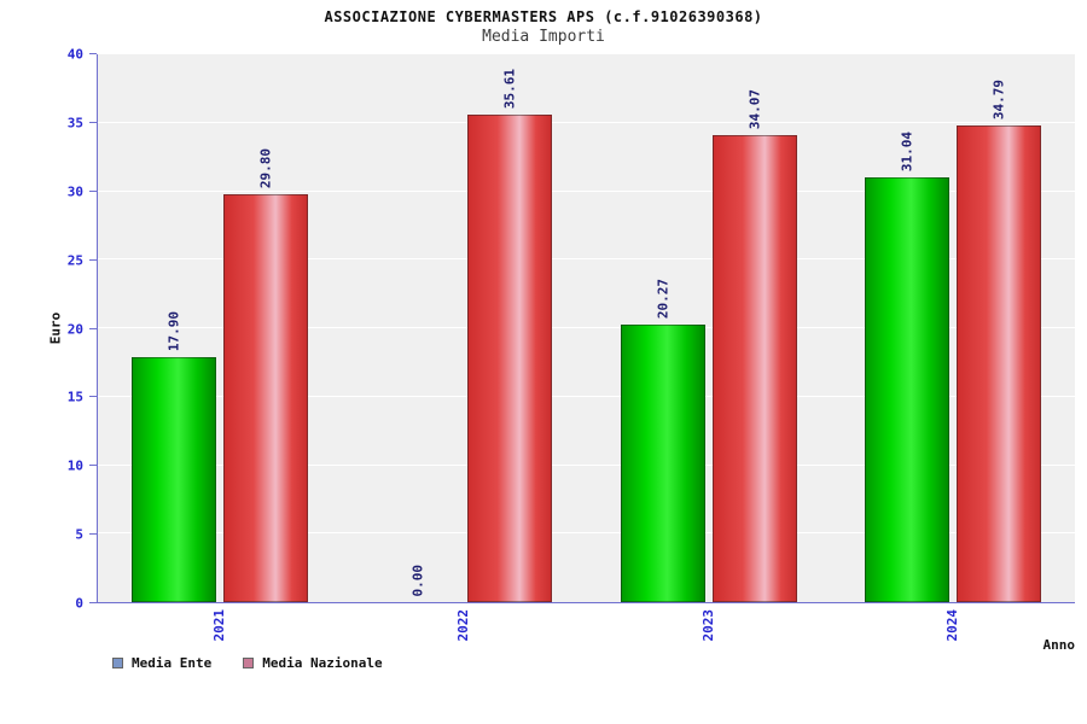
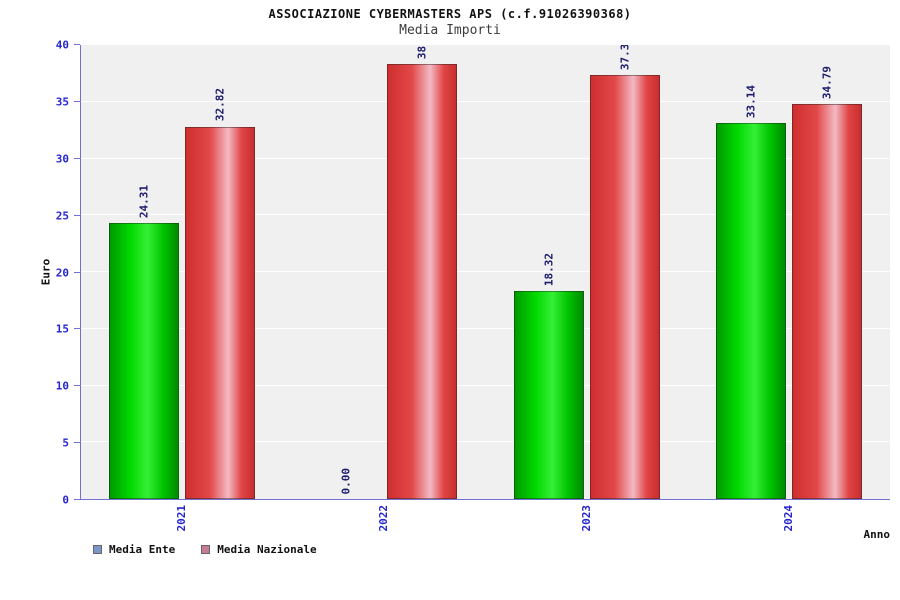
Media Ente/2021: 17.90 -> 24.31
Media Nazionale/2021: 29.80 -> 32.82
Media Nazionale/2022: 35.61 -> 38.31
Media Ente/2023: 20.27 -> 18.32
Media Nazionale/2023: 34.07 -> 37.36
Media Ente/2024: 31.04 -> 33.14
